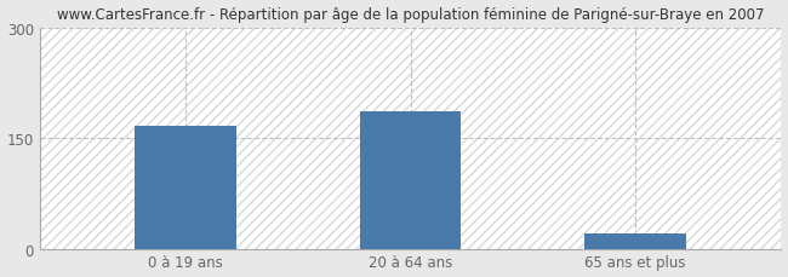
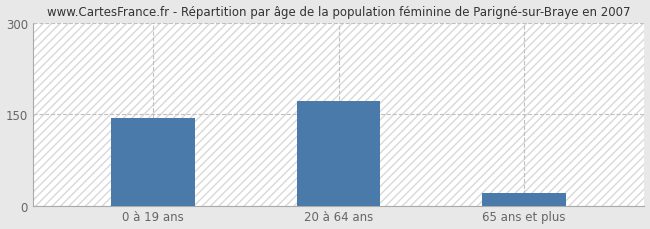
0 à 19 ans: 166 -> 143
20 à 64 ans: 186 -> 172
